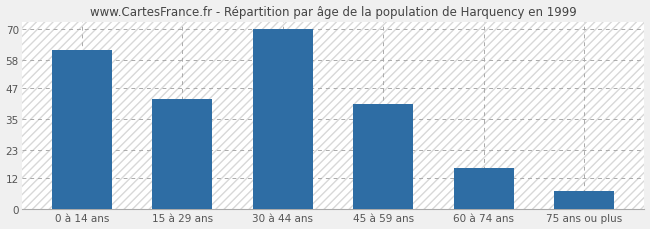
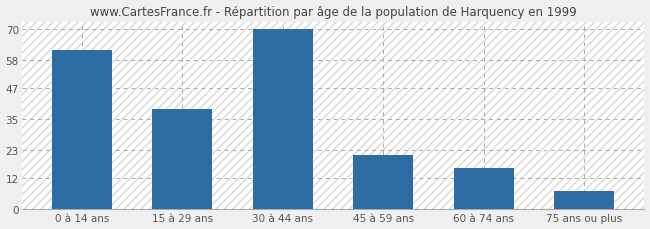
15 à 29 ans: 43 -> 39
45 à 59 ans: 41 -> 21
